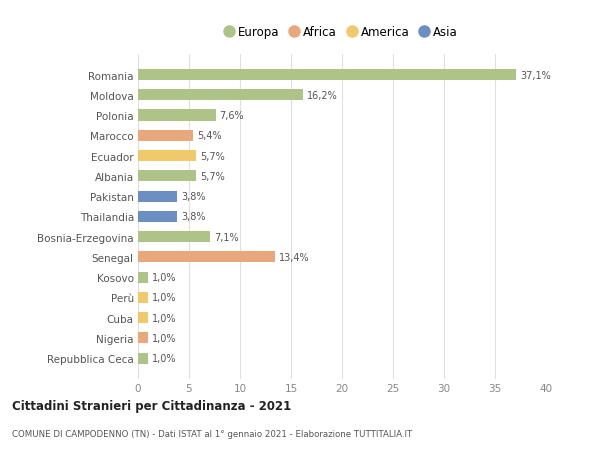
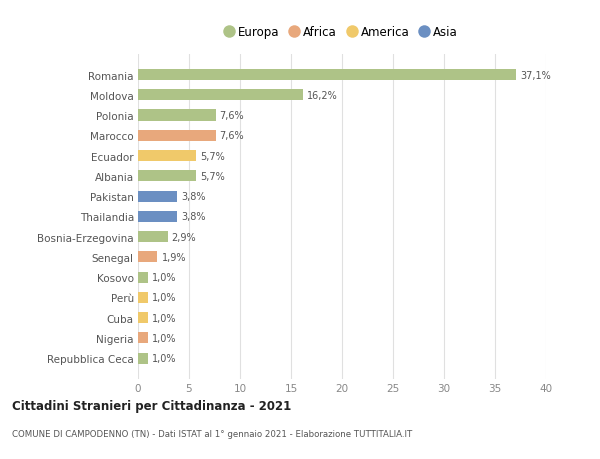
Marocco: 5,4% -> 7,6%
Bosnia-Erzegovina: 7,1% -> 2,9%
Senegal: 13,4% -> 1,9%
